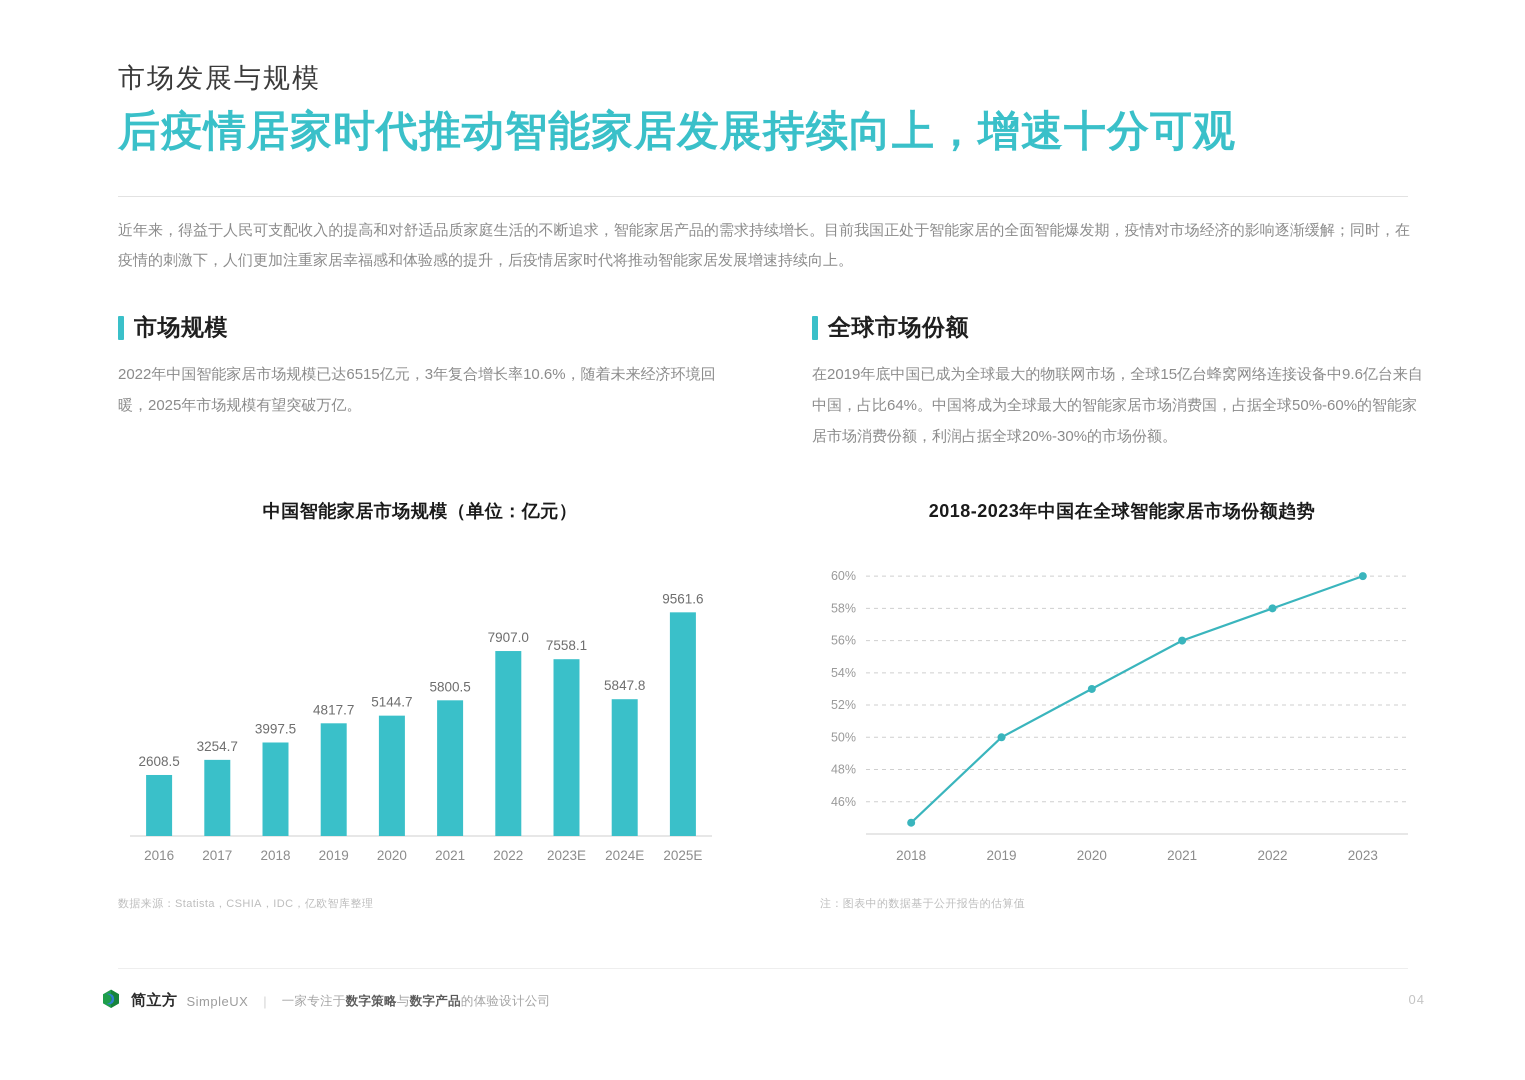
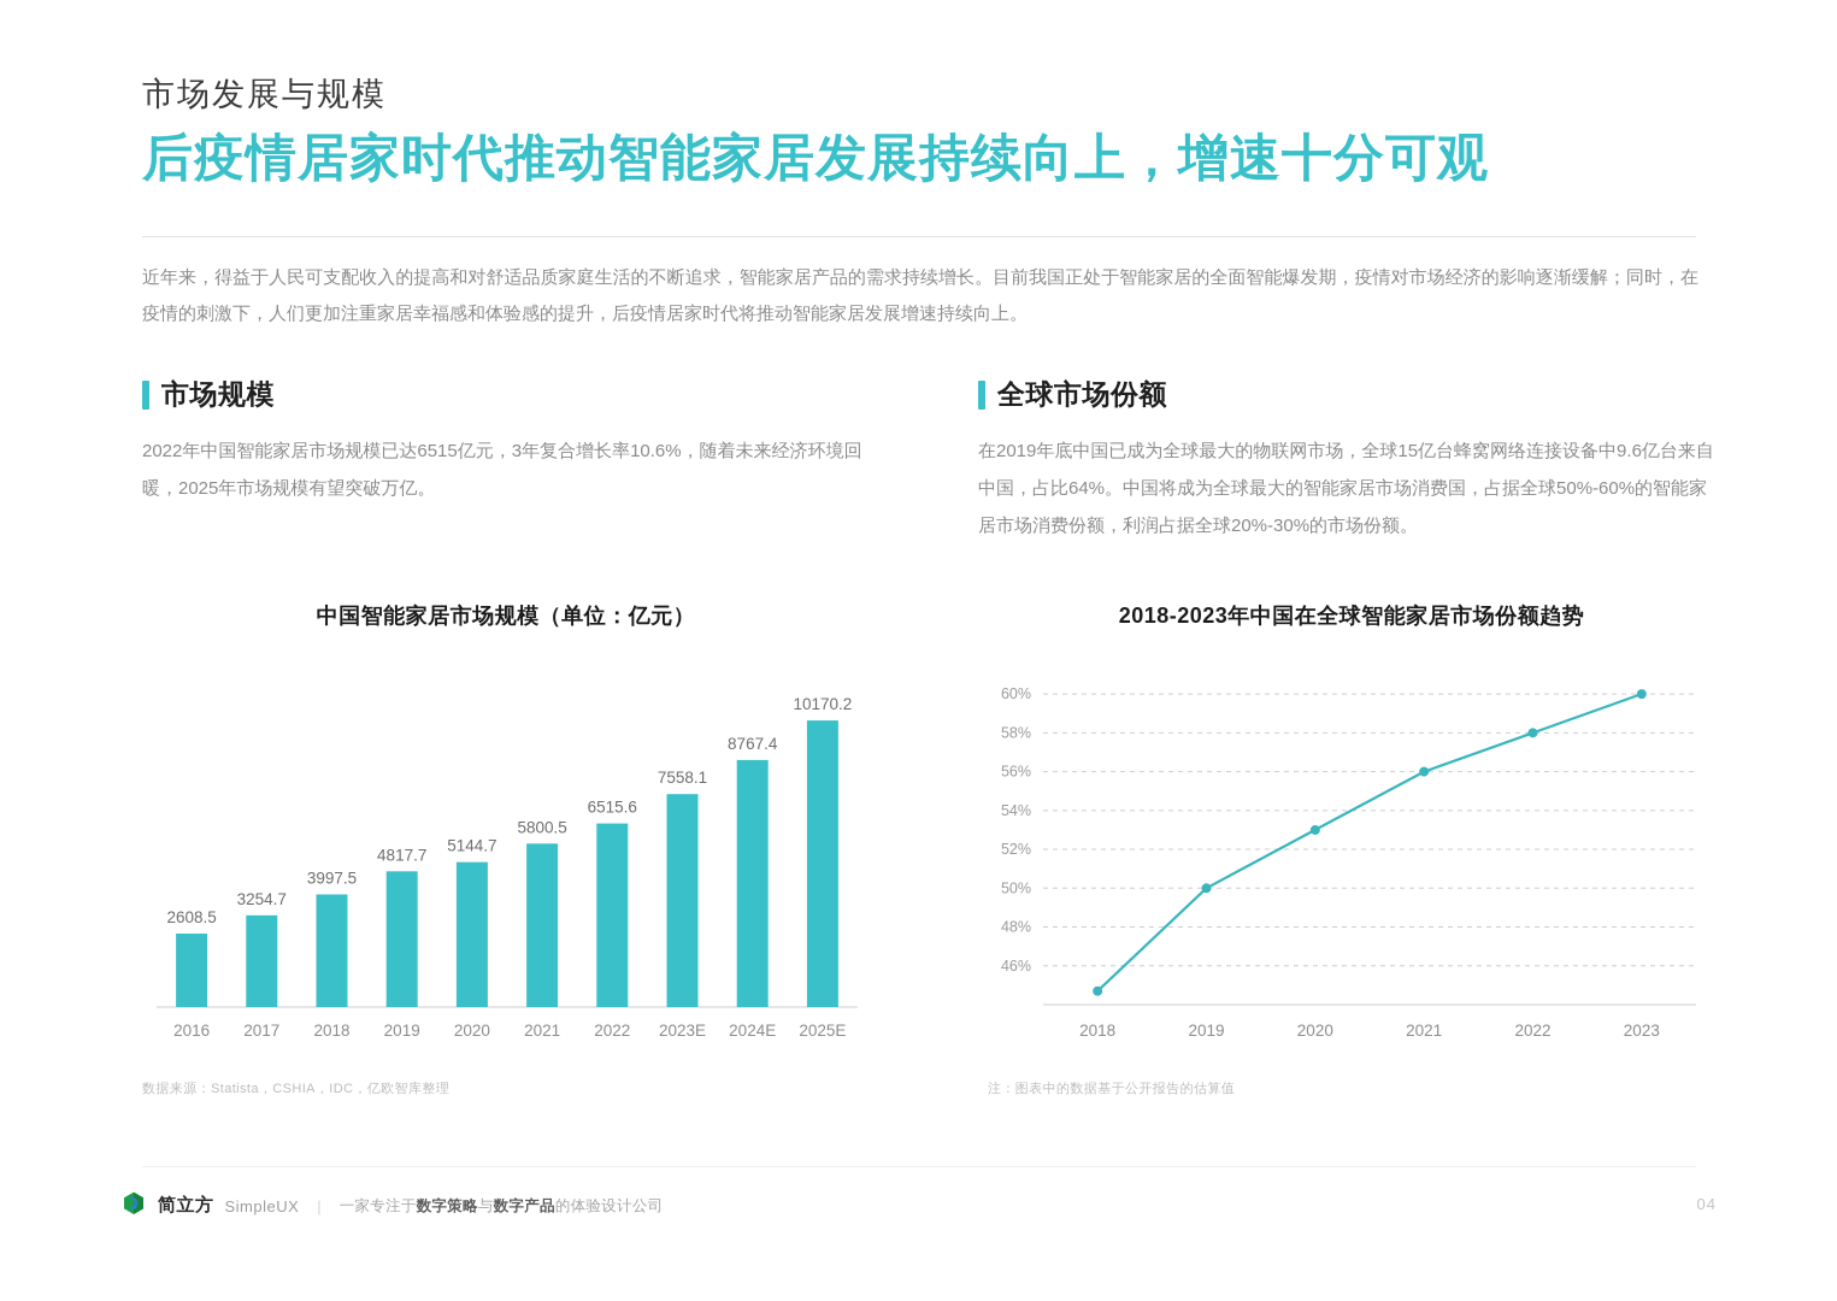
中国智能家居市场规模（单位：亿元）/2022: 7907.0 -> 6515.6
中国智能家居市场规模（单位：亿元）/2024E: 5847.8 -> 8767.4
中国智能家居市场规模（单位：亿元）/2025E: 9561.6 -> 10170.2
